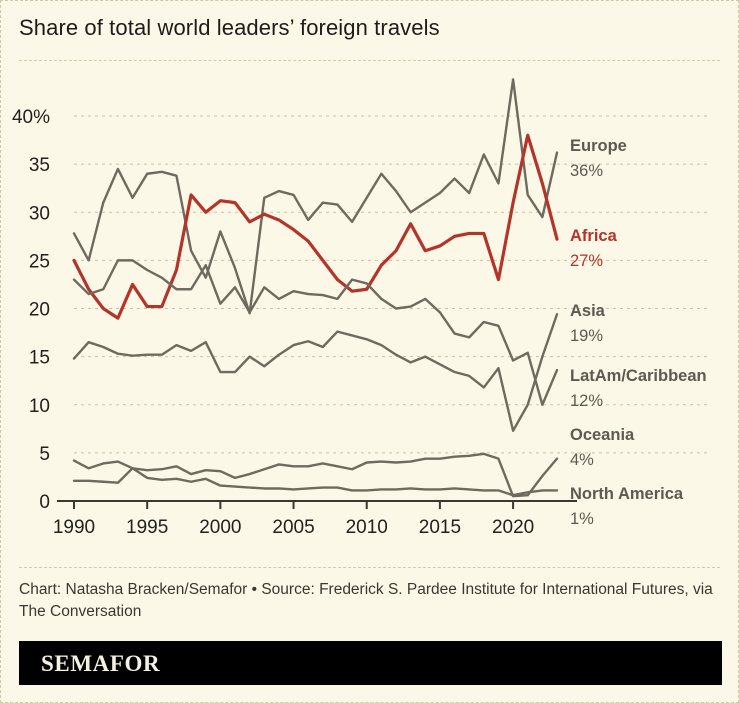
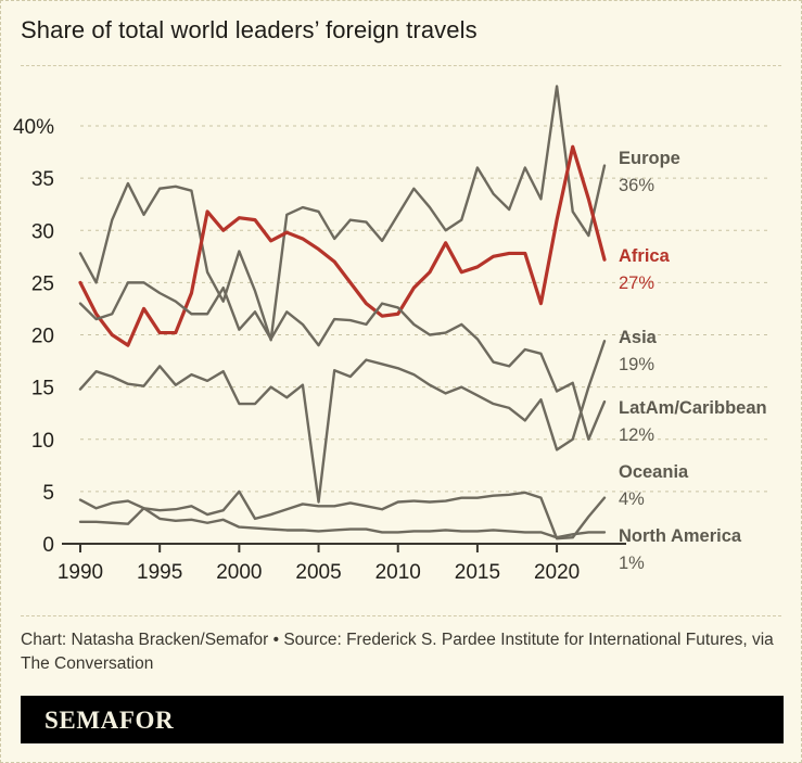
Asia/1995: 15% -> 17%
Oceania/2000: 3% -> 5%
Asia/2005: 16% -> 4%
LatAm/Caribbean/2005: 22% -> 19%
Europe/2015: 32% -> 36%
Asia/2020: 7% -> 9%
